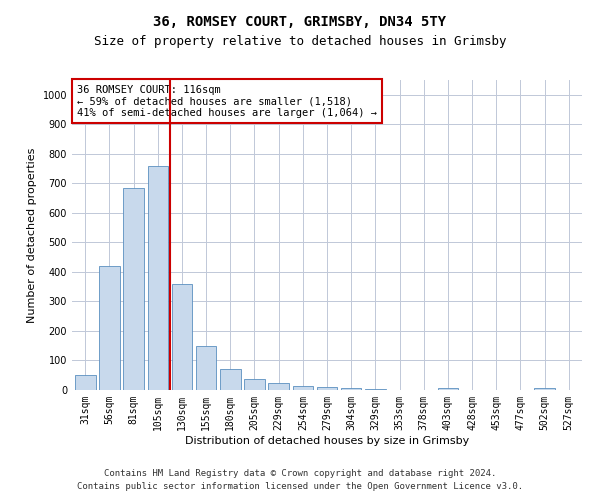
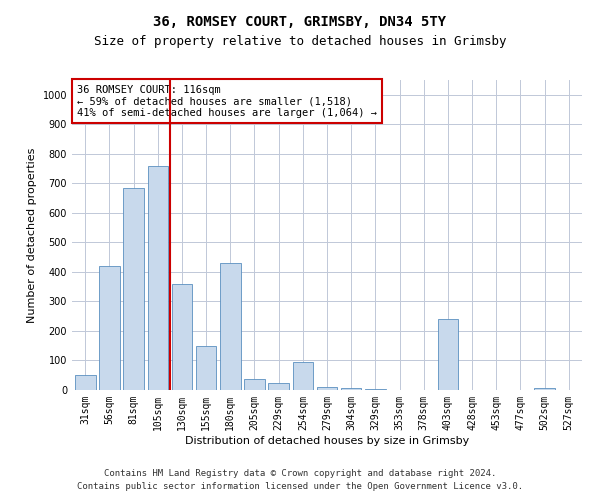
180sqm: 70 -> 430
254sqm: 15 -> 95
403sqm: 8 -> 240
